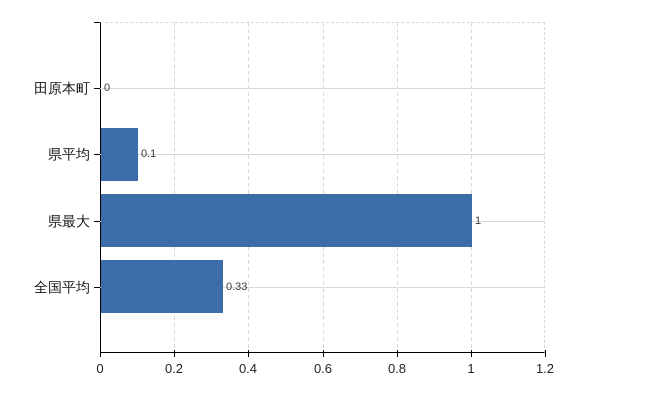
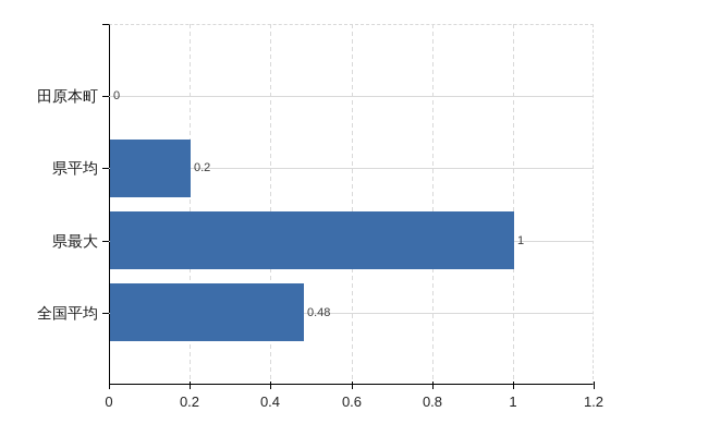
県平均: 0.1 -> 0.2
全国平均: 0.33 -> 0.48
